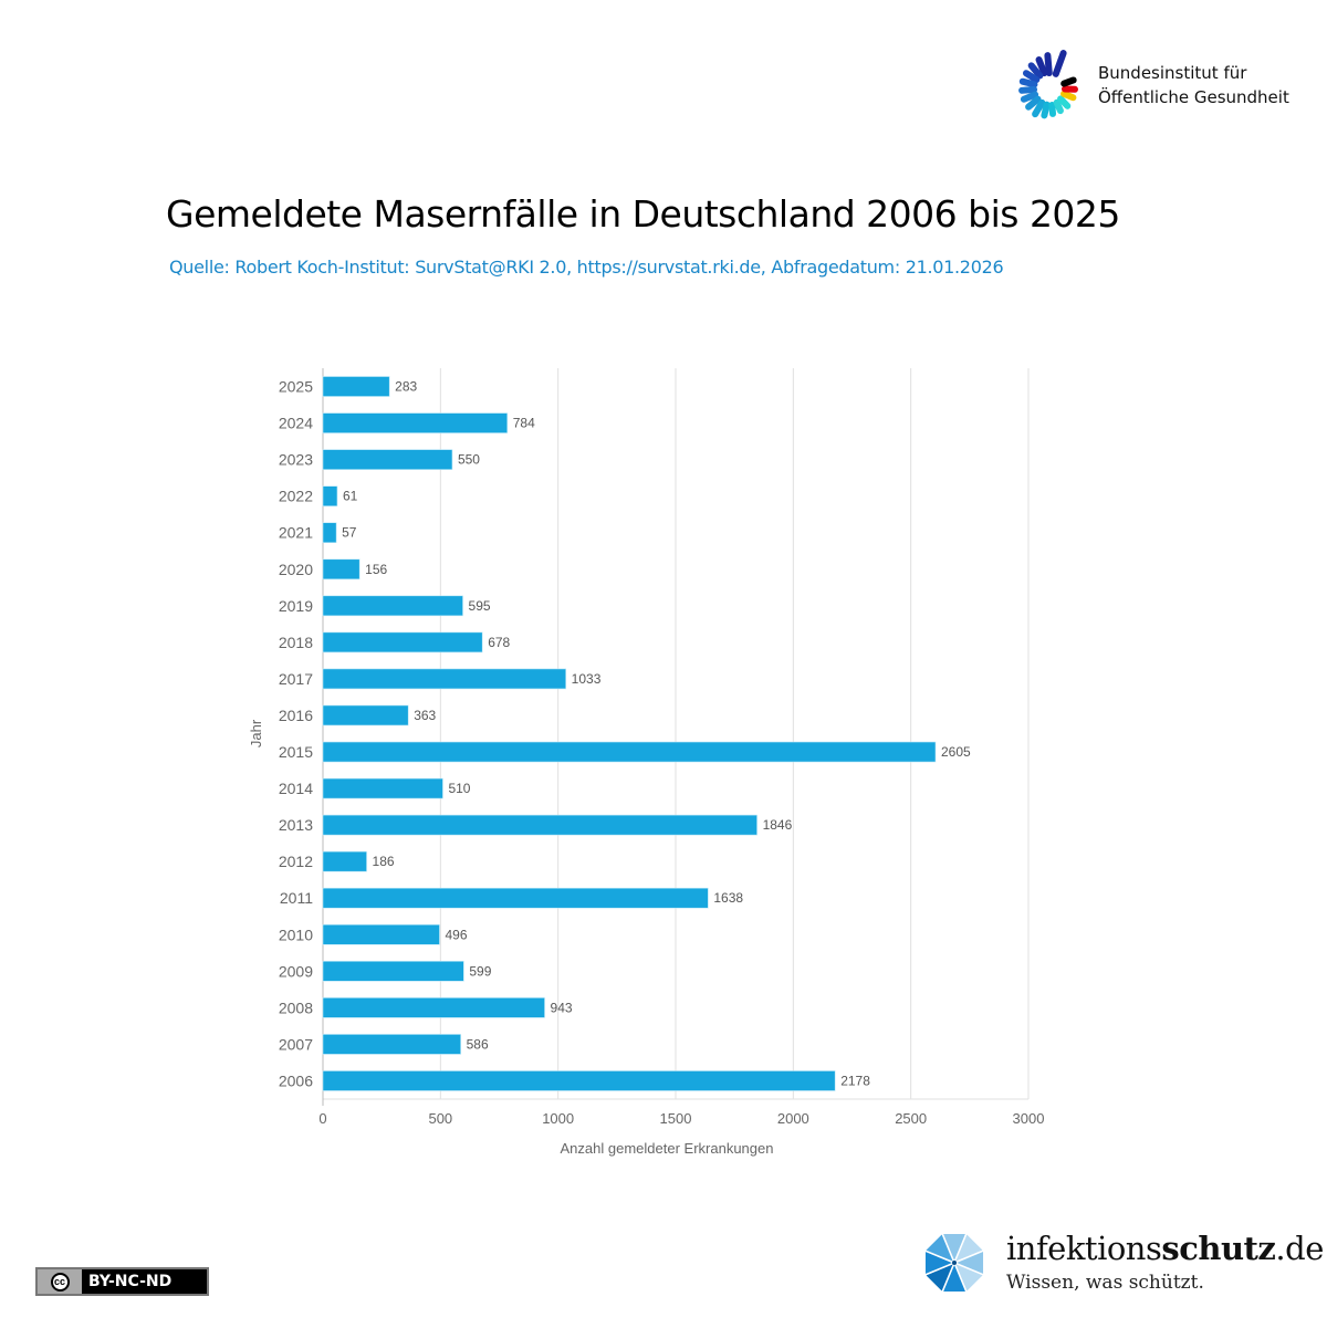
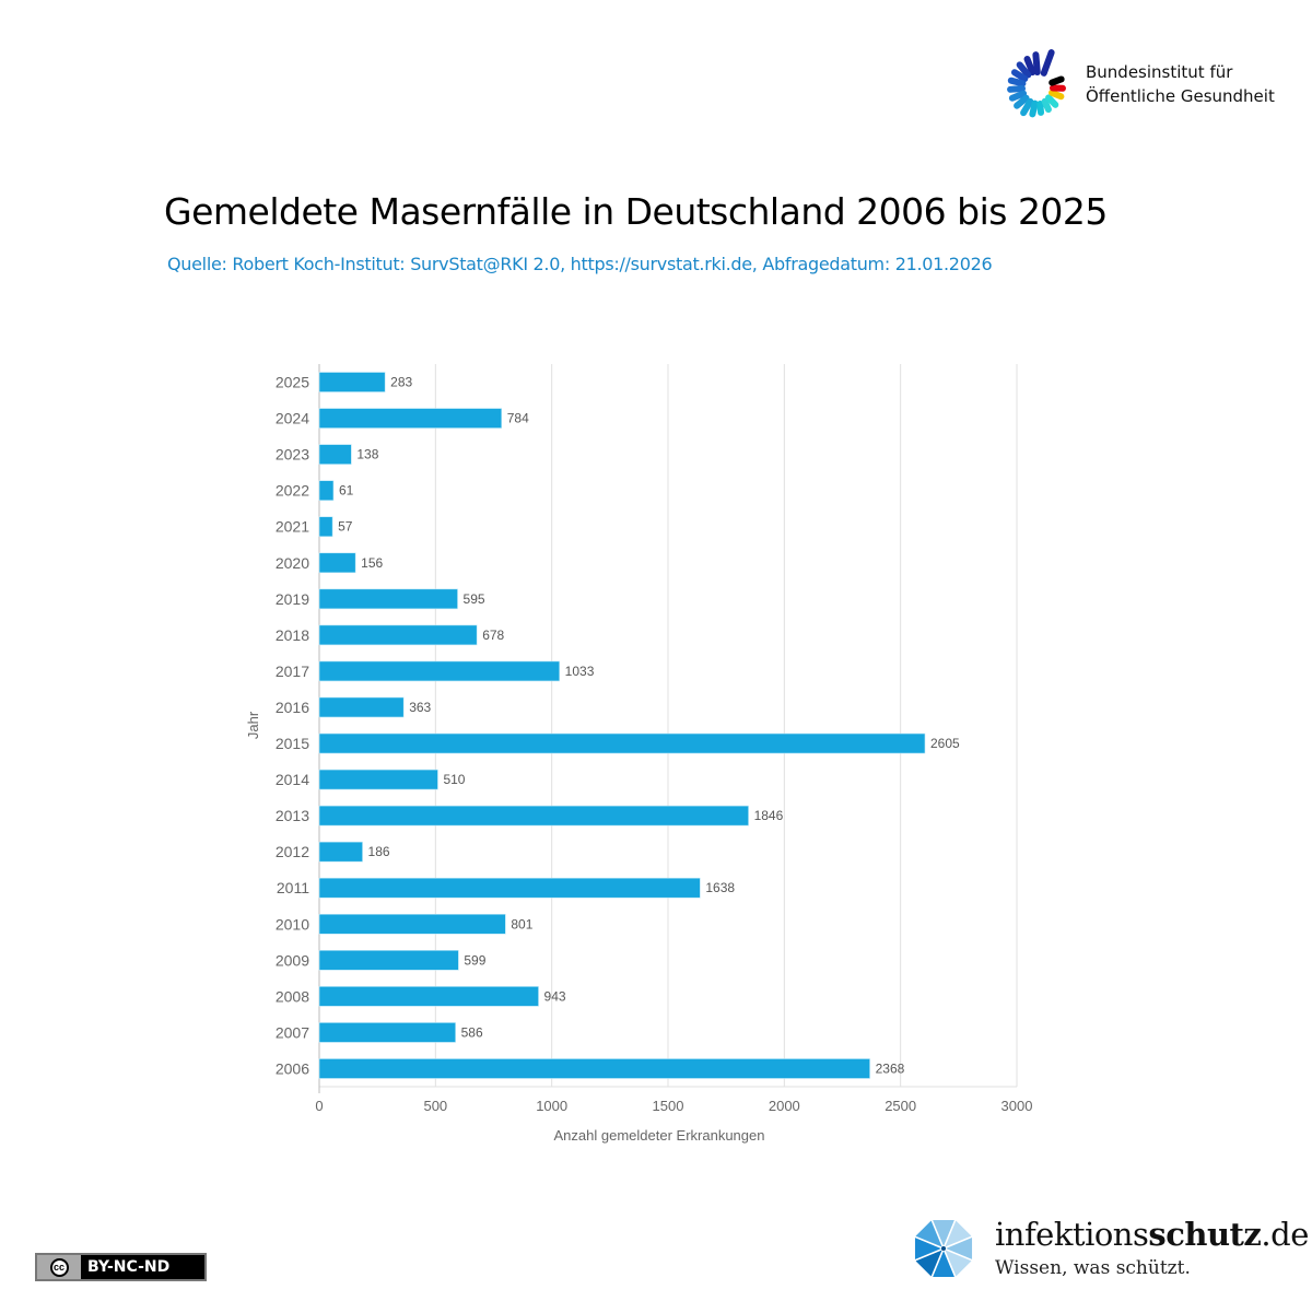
2023: 550 -> 138
2010: 496 -> 801
2006: 2178 -> 2368
